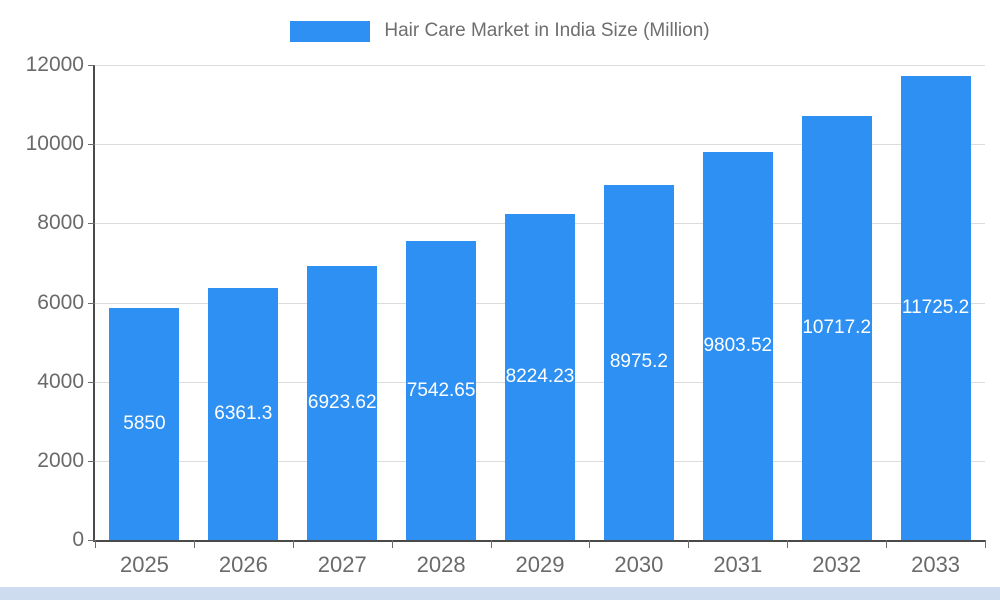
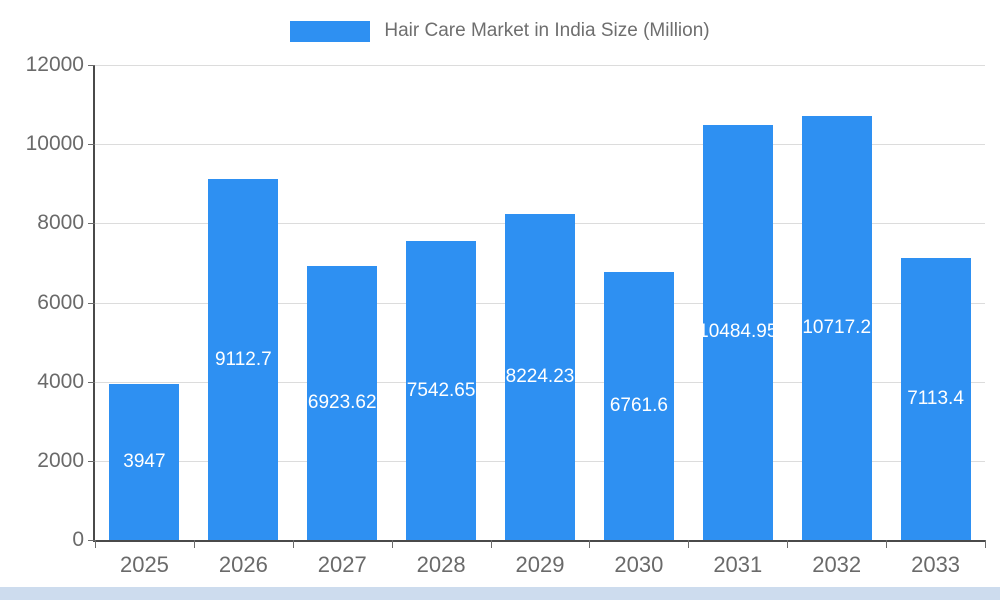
2025: 5850 -> 3947
2026: 6361.3 -> 9112.7
2030: 8975.2 -> 6761.6
2031: 9803.52 -> 10484.95
2033: 11725.2 -> 7113.4
